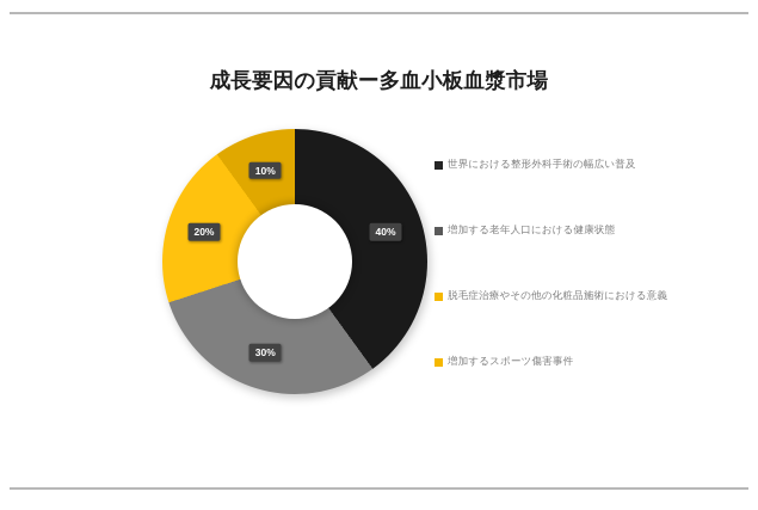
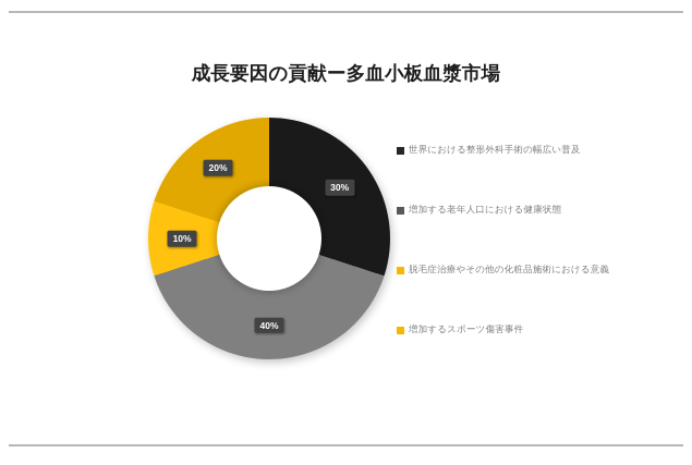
世界における整形外科手術の幅広い普及: 40% -> 30%
増加する老年人口における健康状態: 30% -> 40%
脱毛症治療やその他の化粧品施術における意義: 20% -> 10%
増加するスポーツ傷害事件: 10% -> 20%
